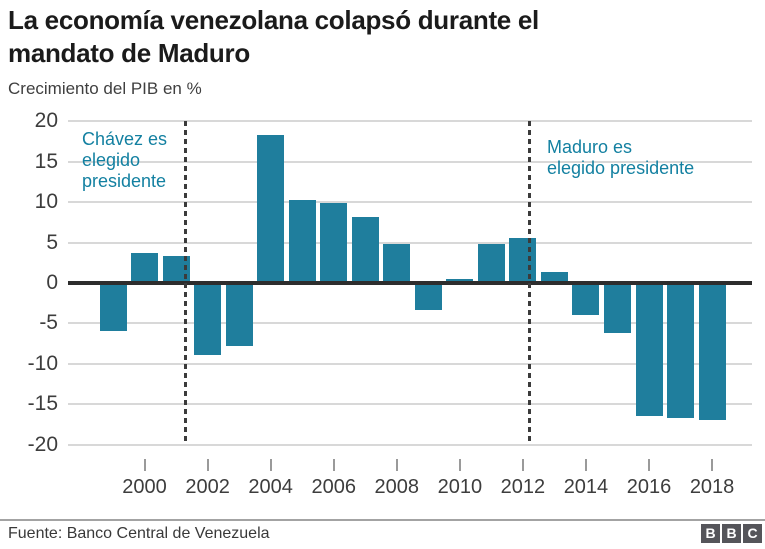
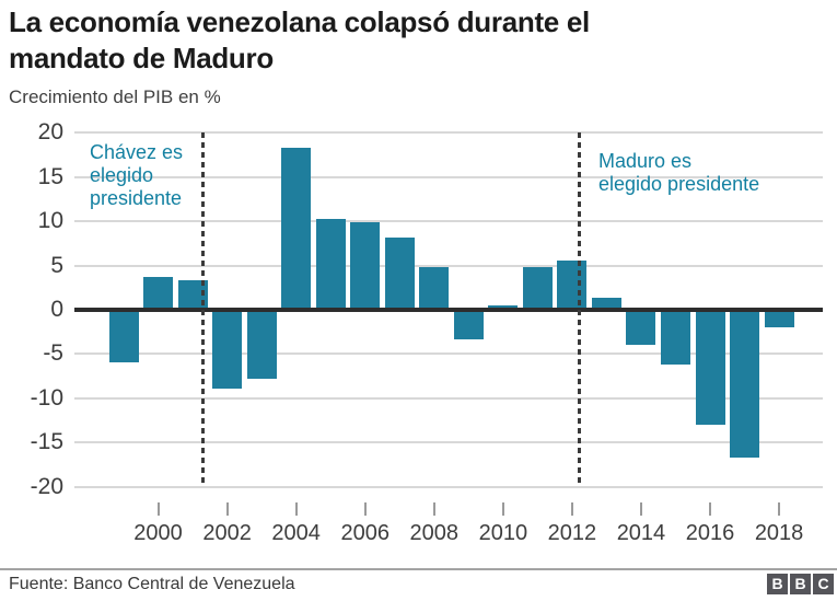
2016: -16 -> -13
2018: -17 -> -2
